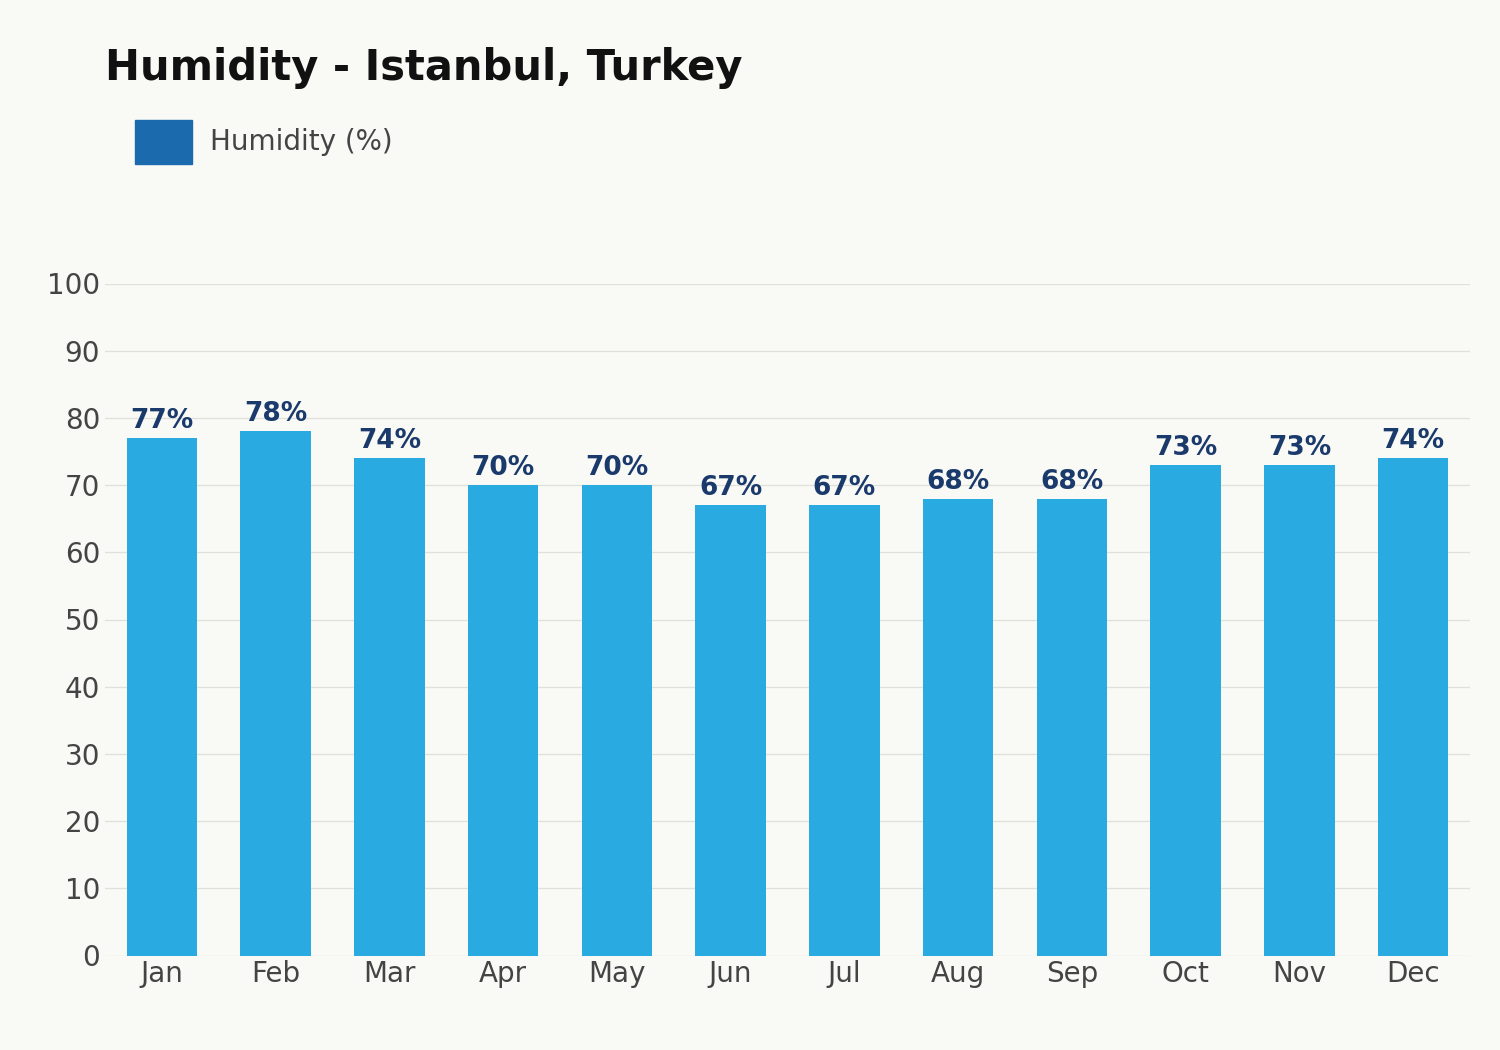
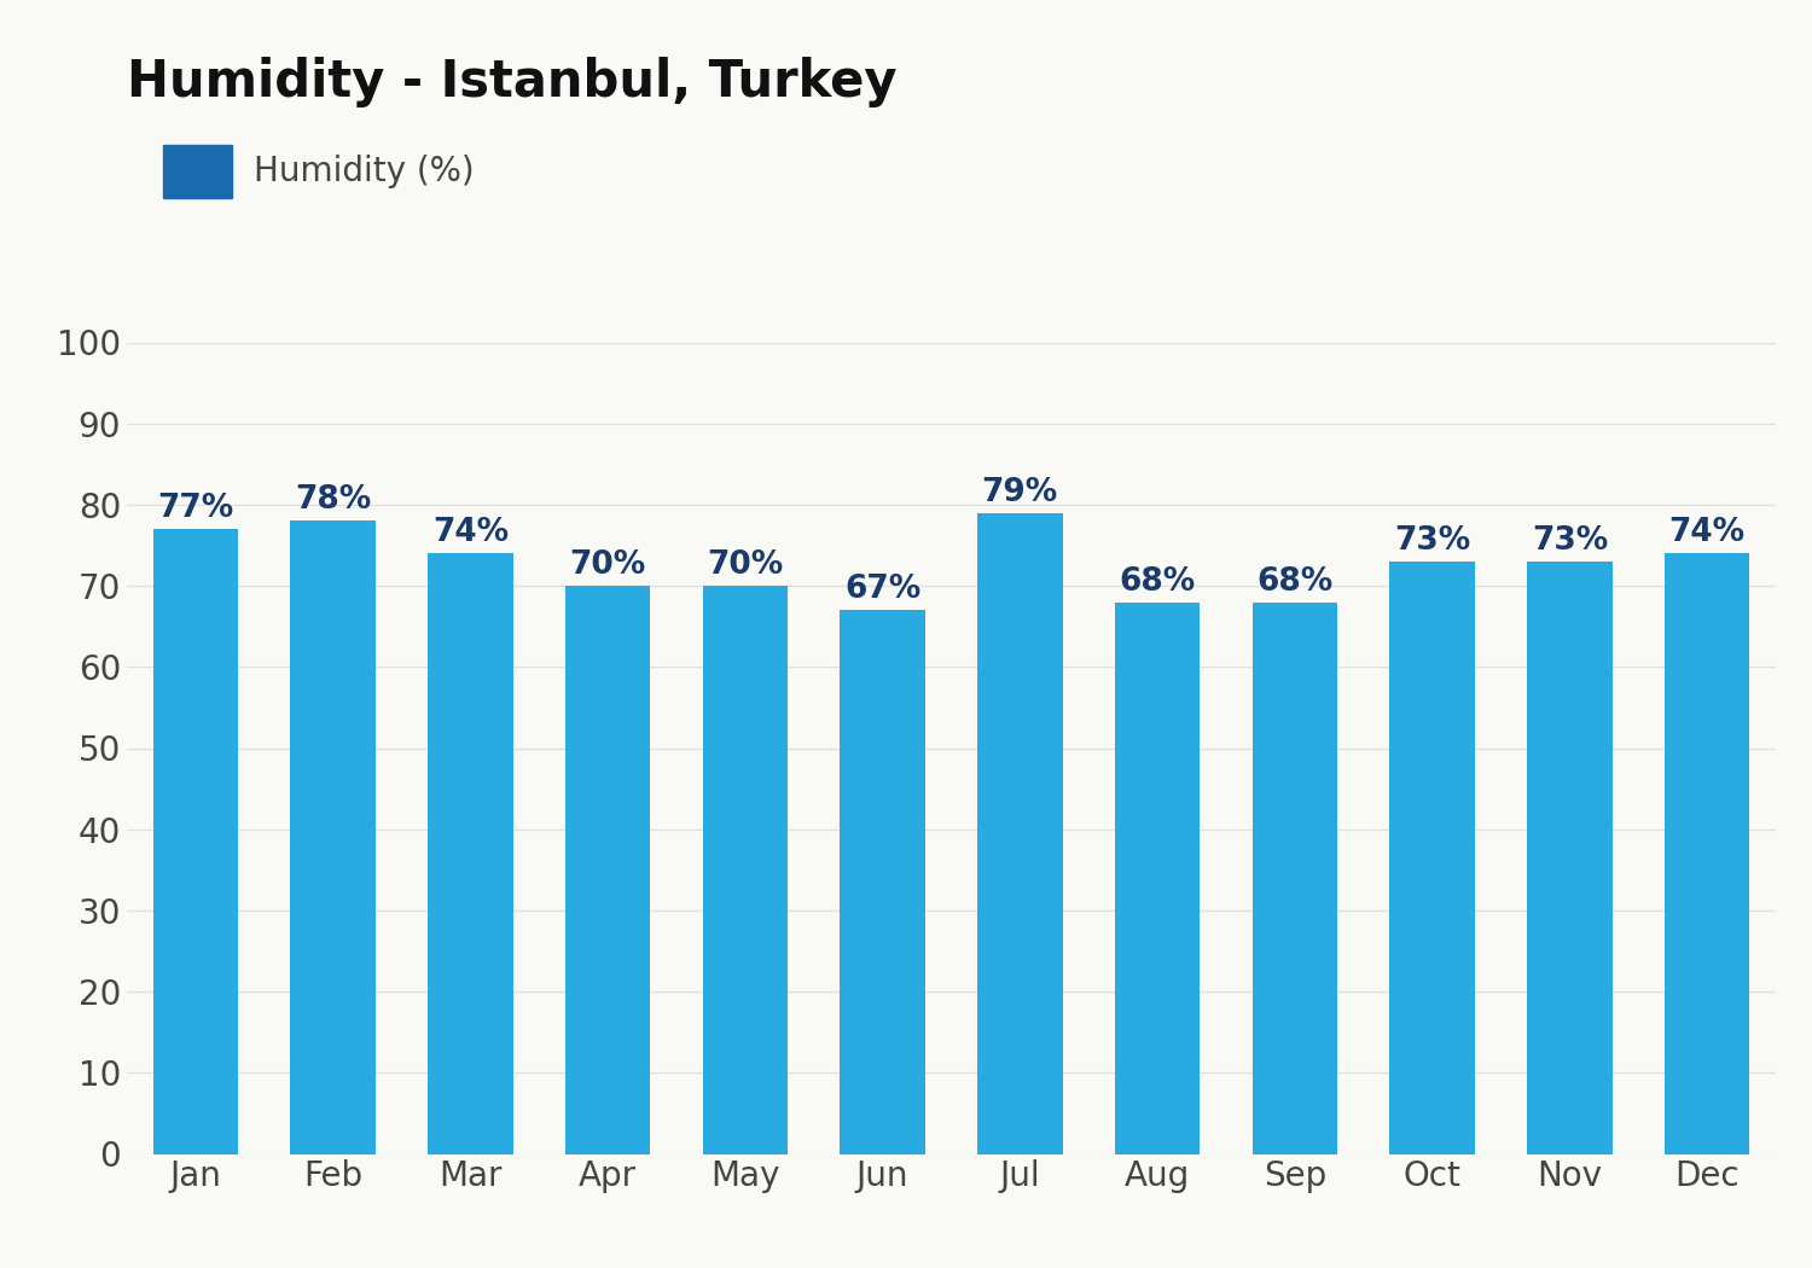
Jul: 67% -> 79%
